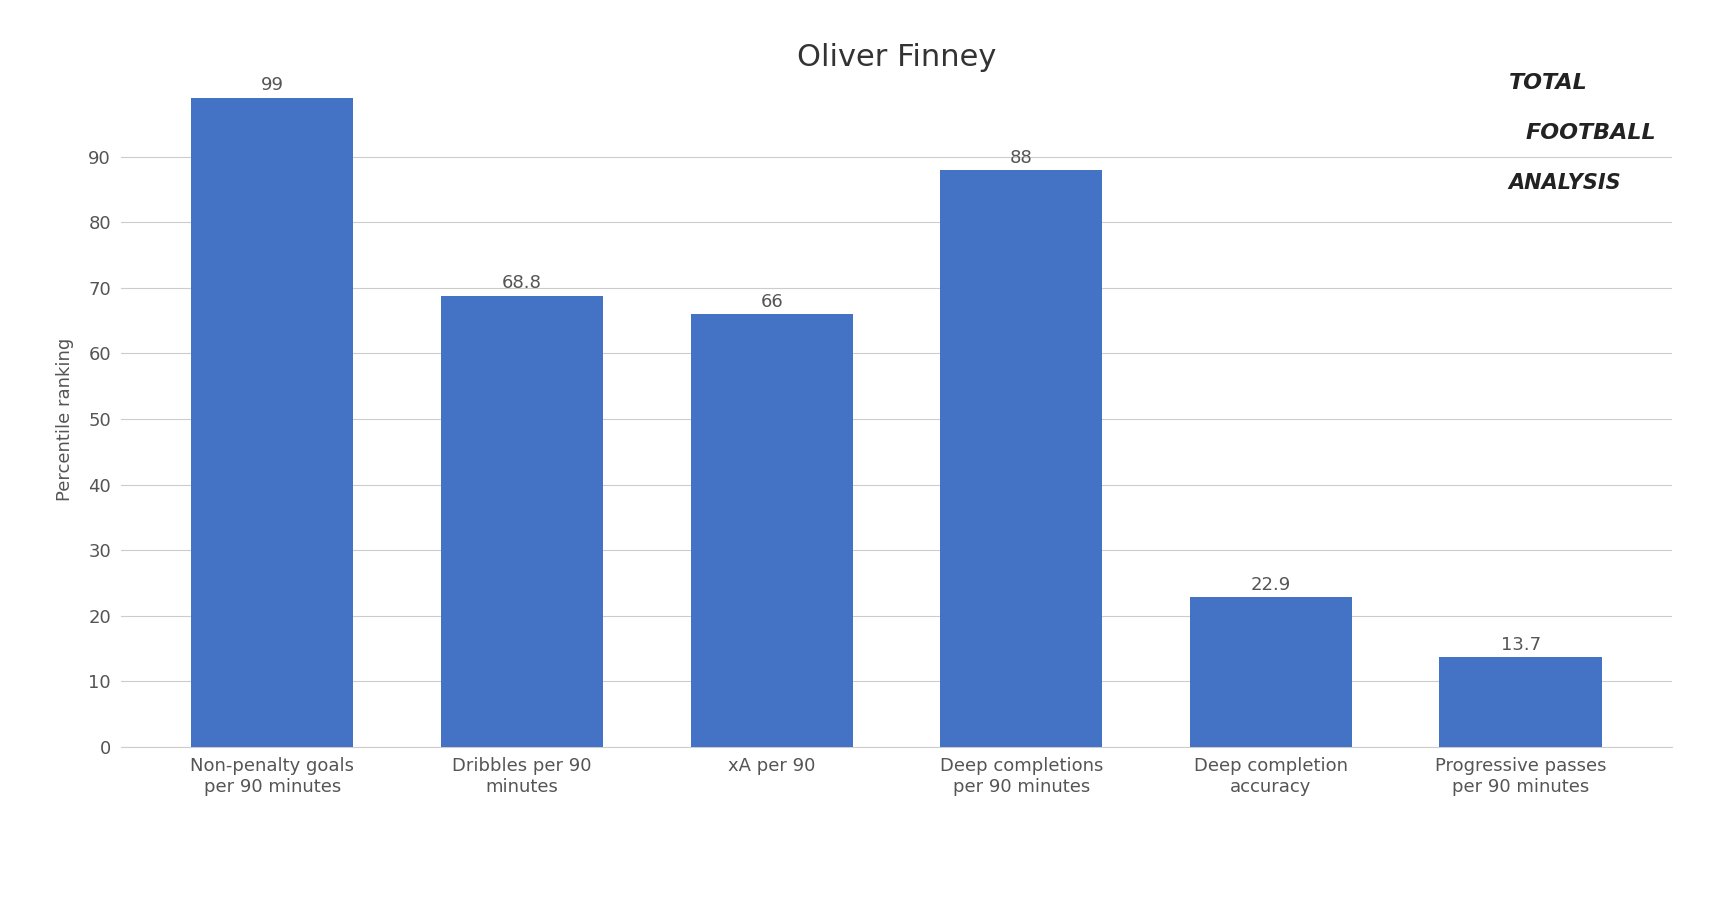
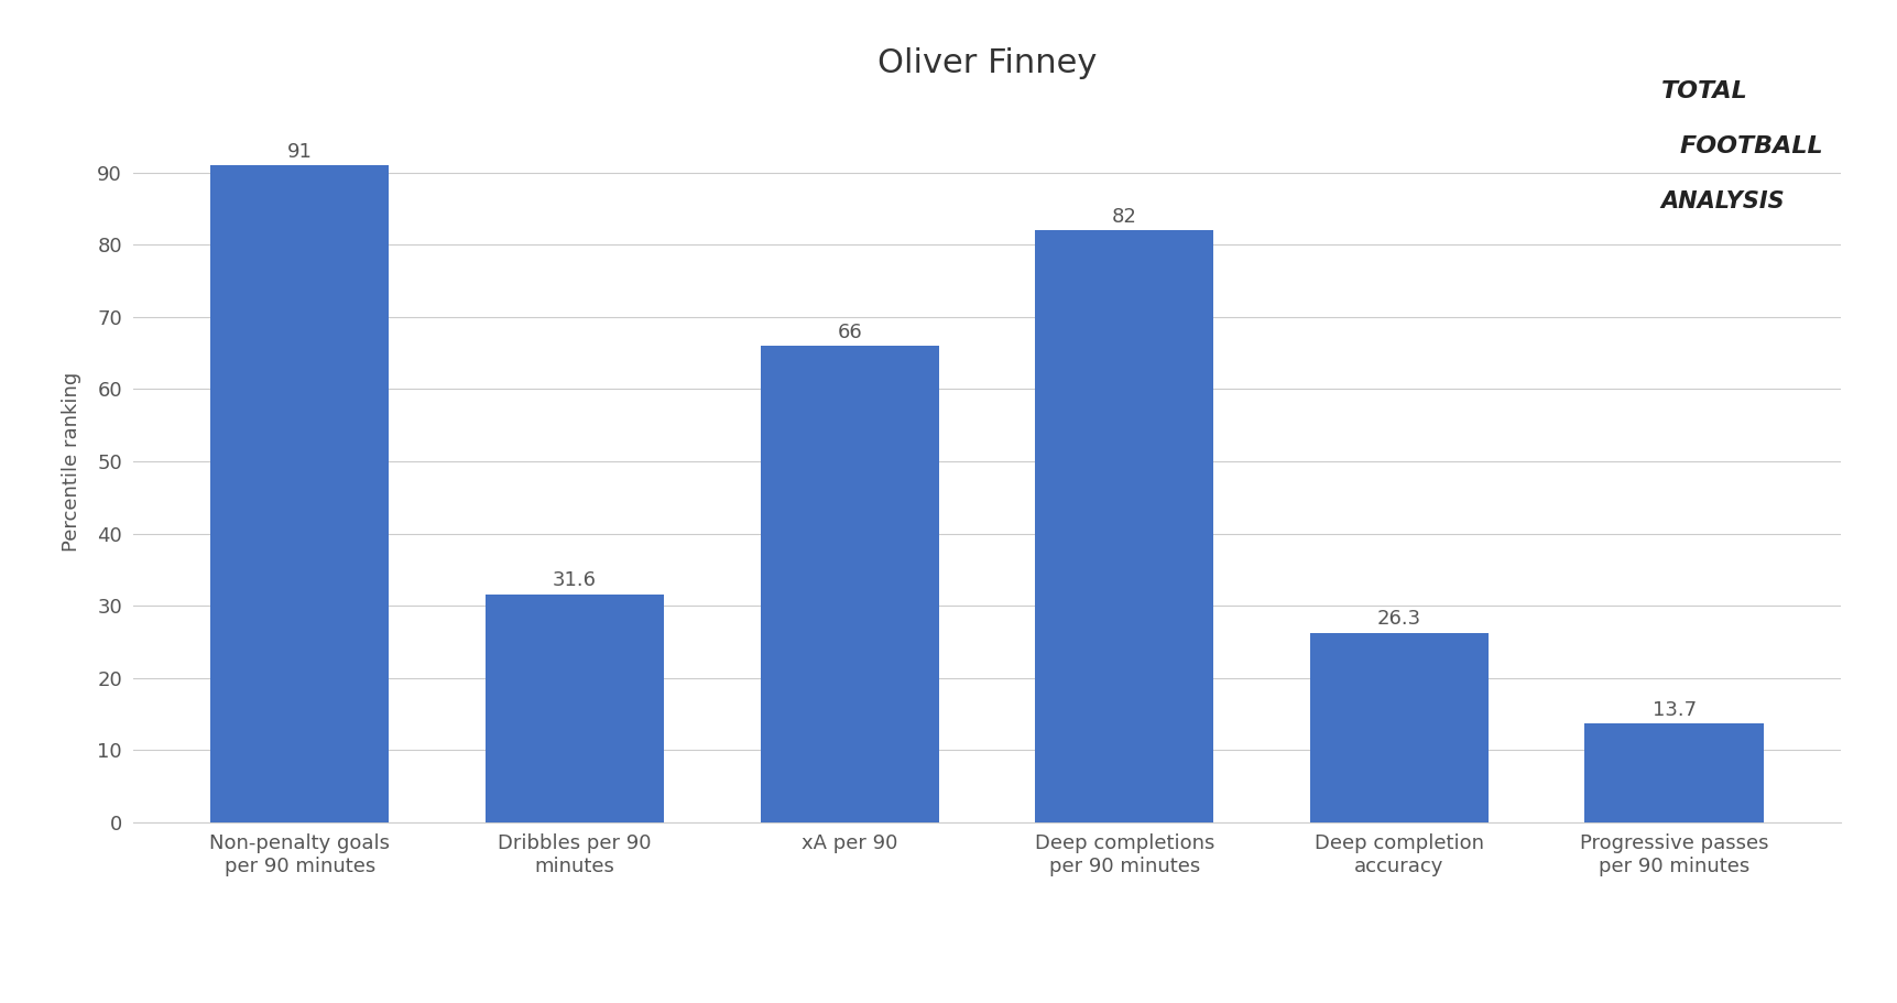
Non-penalty goals per 90 minutes: 99 -> 91
Dribbles per 90 minutes: 68.8 -> 31.6
Deep completions per 90 minutes: 88 -> 82
Deep completion accuracy: 22.9 -> 26.3
